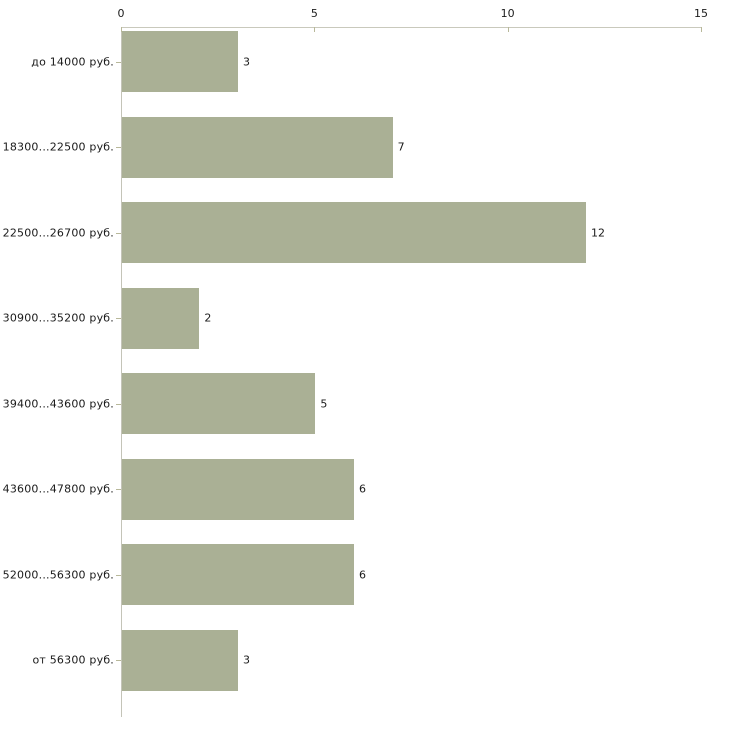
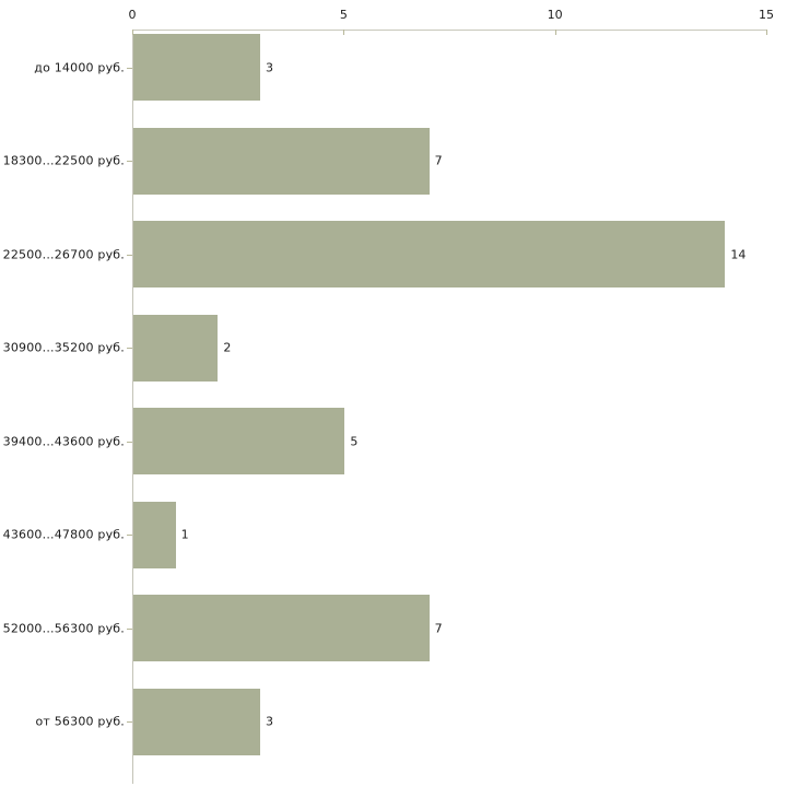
22500...26700 руб.: 12 -> 14
43600...47800 руб.: 6 -> 1
52000...56300 руб.: 6 -> 7
